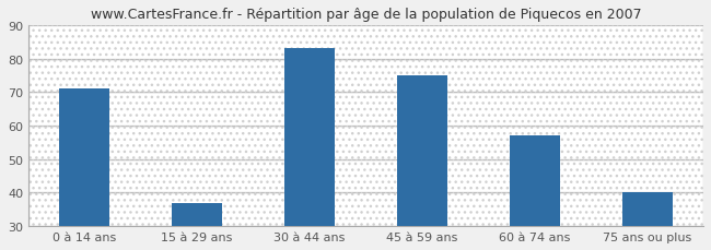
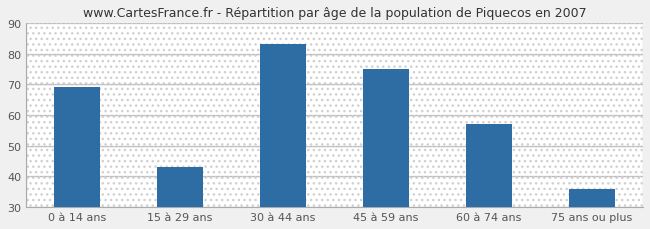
0 à 14 ans: 71 -> 69
15 à 29 ans: 37 -> 43
75 ans ou plus: 40 -> 36
